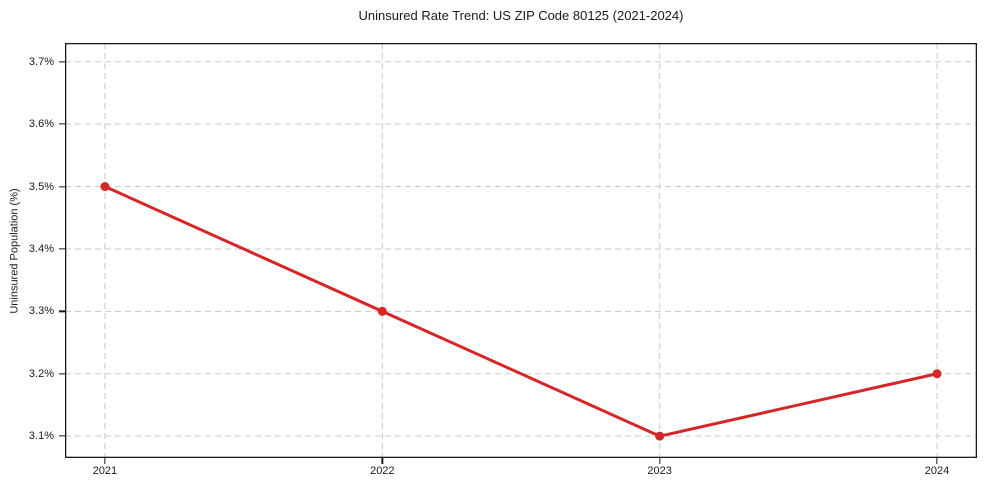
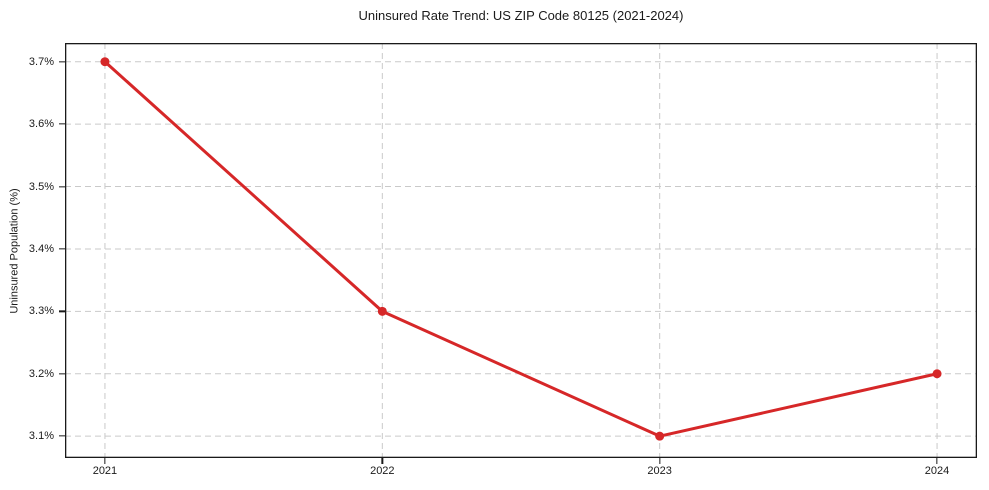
2021: 3.5% -> 3.7%
